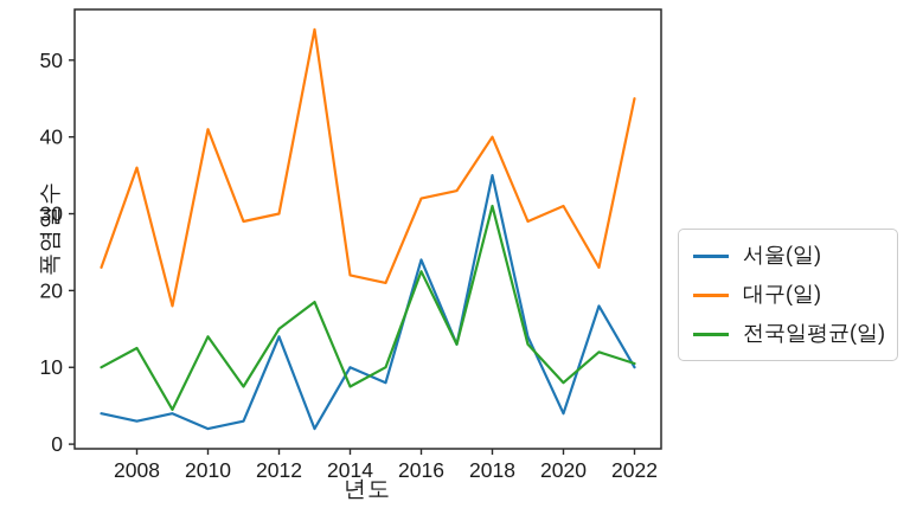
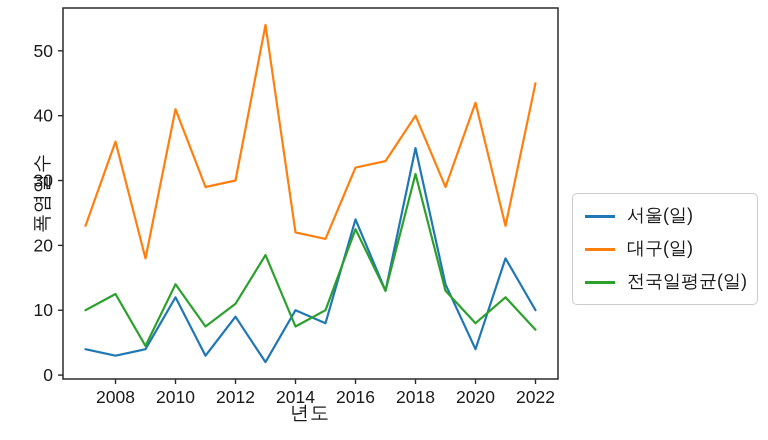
서울(일)/2010: 2 -> 12
서울(일)/2012: 14 -> 9
전국일평균(일)/2012: 15 -> 11
대구(일)/2020: 31 -> 42
전국일평균(일)/2022: 10 -> 7
